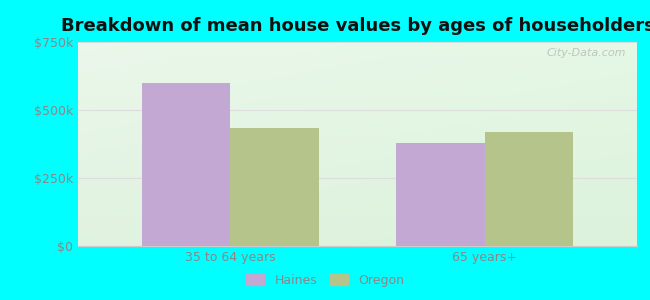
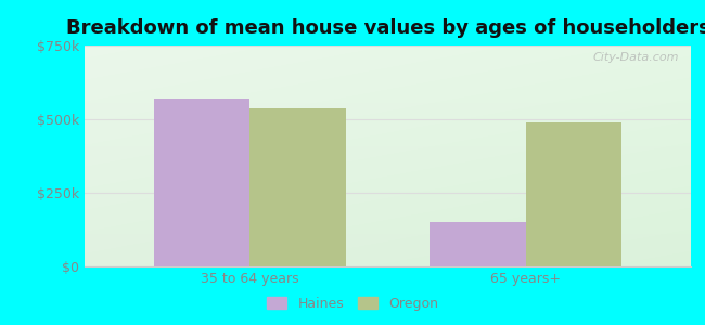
Haines/35 to 64 years: $600k -> $570k
Oregon/35 to 64 years: $435k -> $535k
Haines/65 years+: $380k -> $150k
Oregon/65 years+: $420k -> $490k
